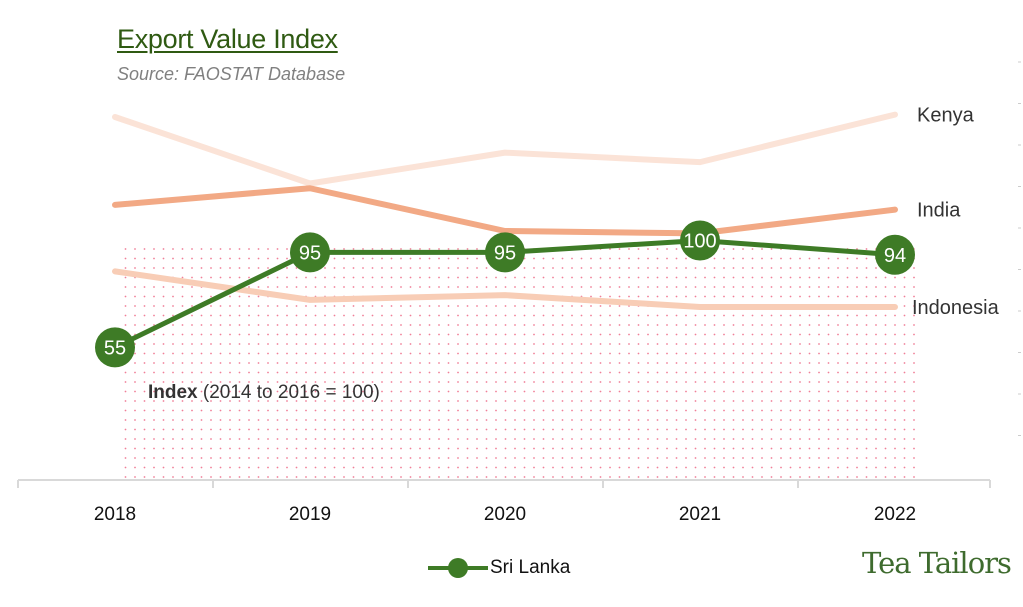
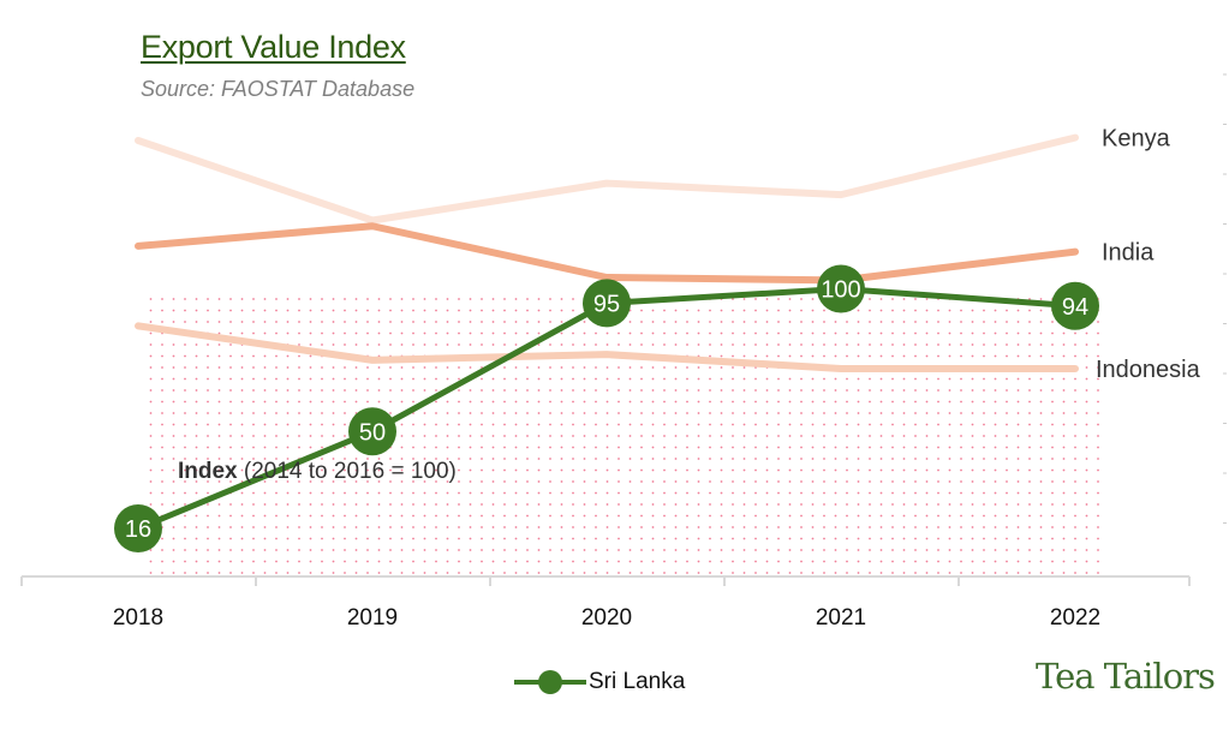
Sri Lanka/2018: 55 -> 16
Sri Lanka/2019: 95 -> 50
